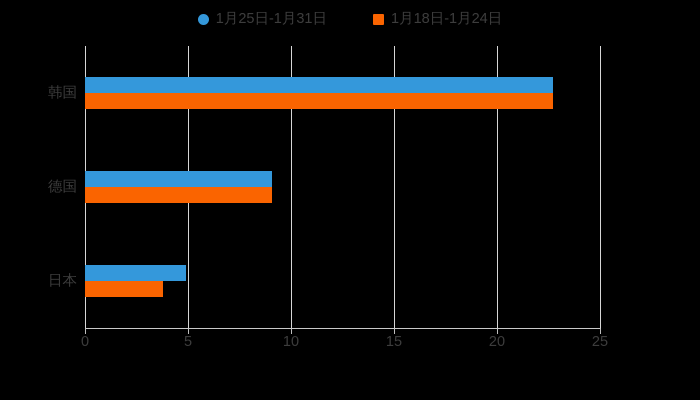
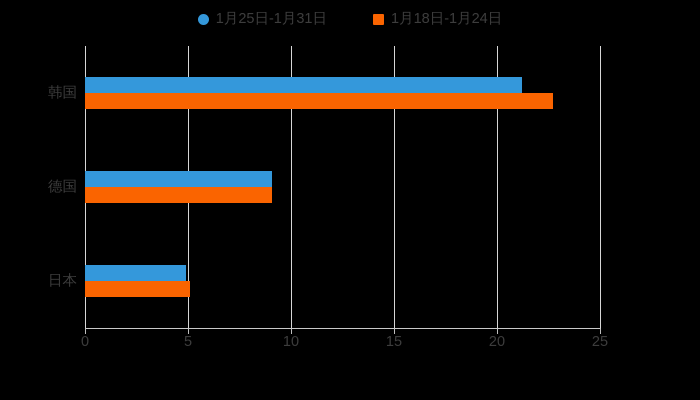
1月25日-1月31日/韩国: 22.7 -> 21.2
1月18日-1月24日/日本: 3.8 -> 5.1
